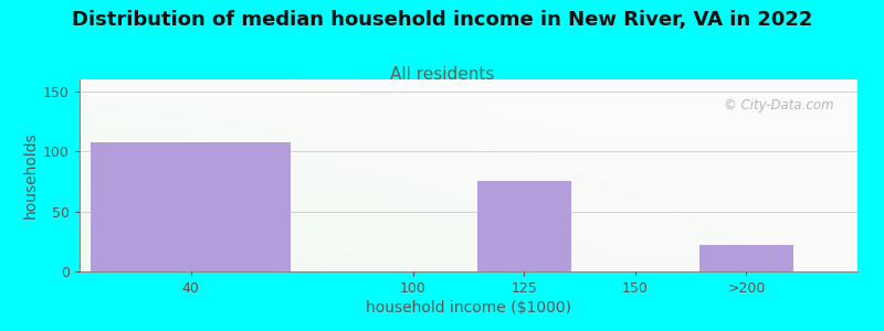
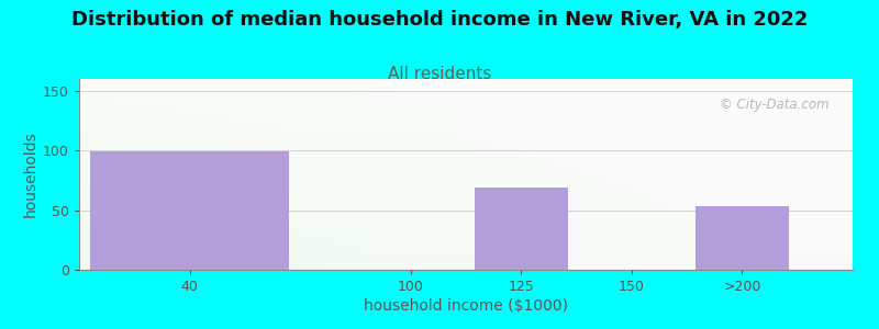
40: 108 -> 99
125: 75 -> 69
>200: 22 -> 53
